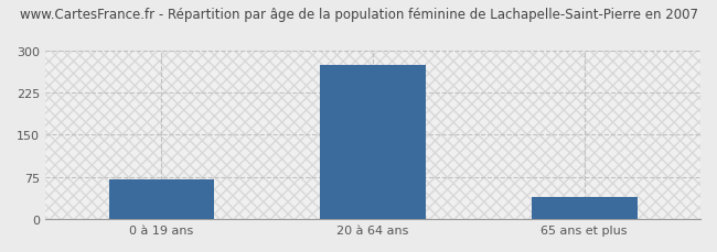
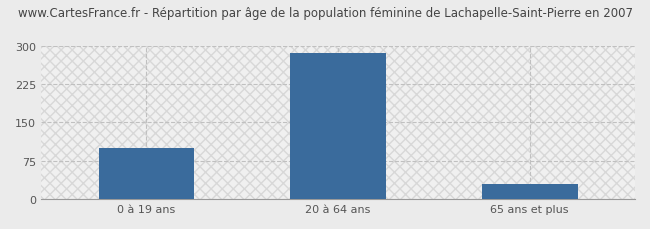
0 à 19 ans: 70 -> 100
20 à 64 ans: 274 -> 285
65 ans et plus: 40 -> 30
